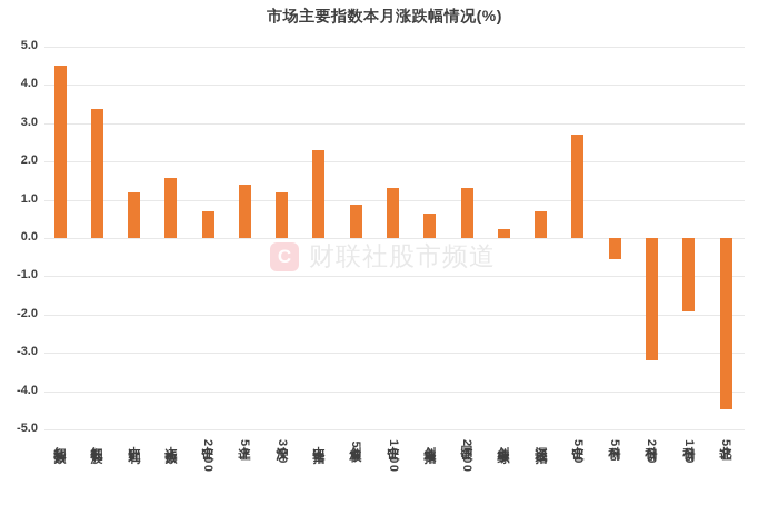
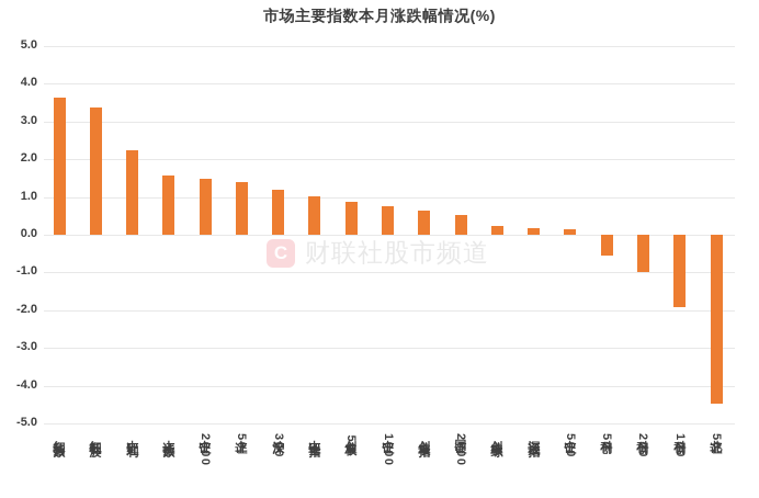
红利指数: 4.5 -> 3.6
中证红利: 1.2 -> 2.2
中证2000: 0.7 -> 1.5
中证全指: 2.3 -> 1.0
中证1000: 1.3 -> 0.8
国证2000: 1.3 -> 0.5
深证成指: 0.7 -> 0.2
中证500: 2.7 -> 0.1
科创200: -3.2 -> -1.0
